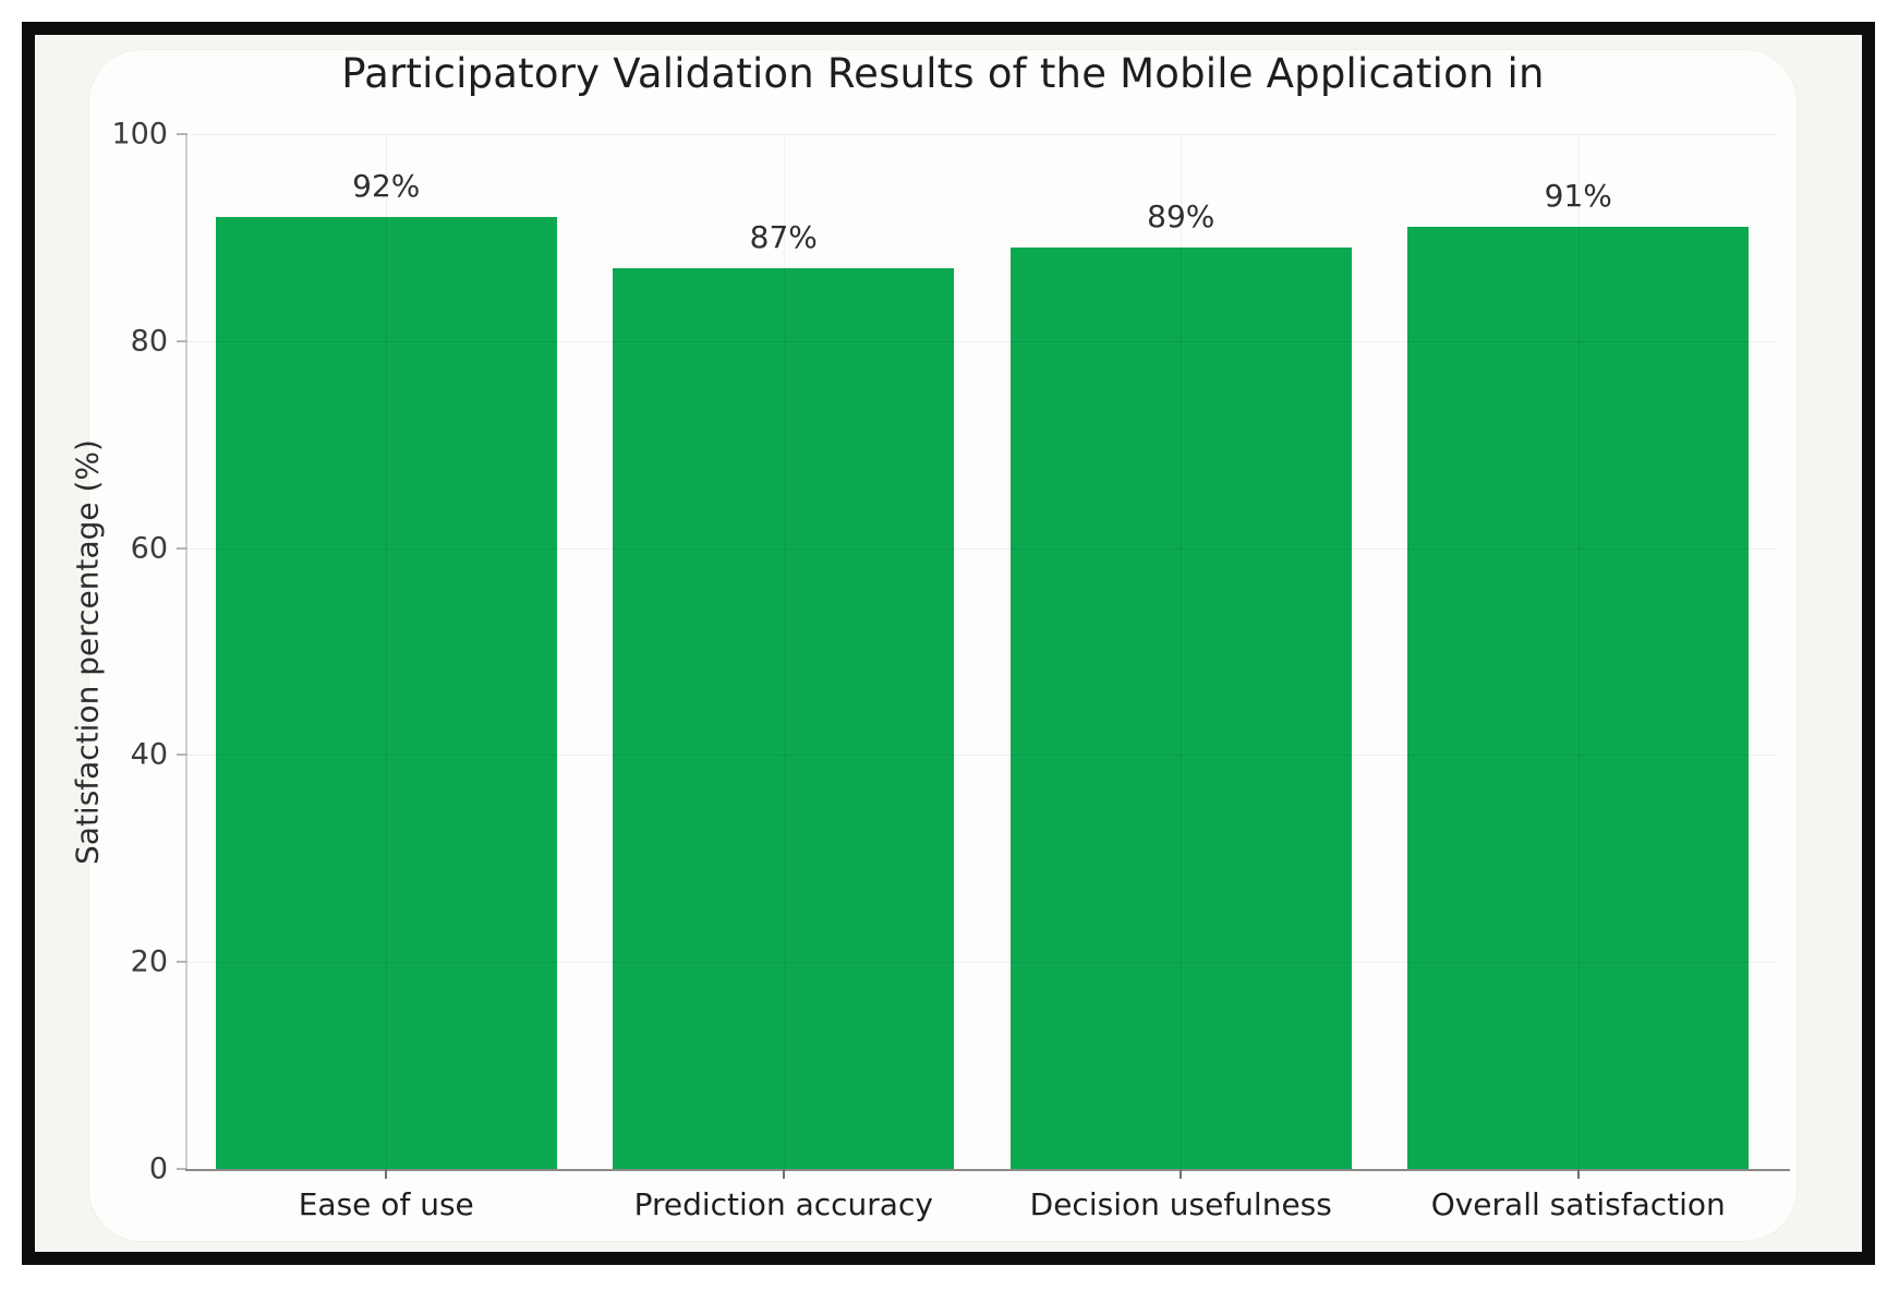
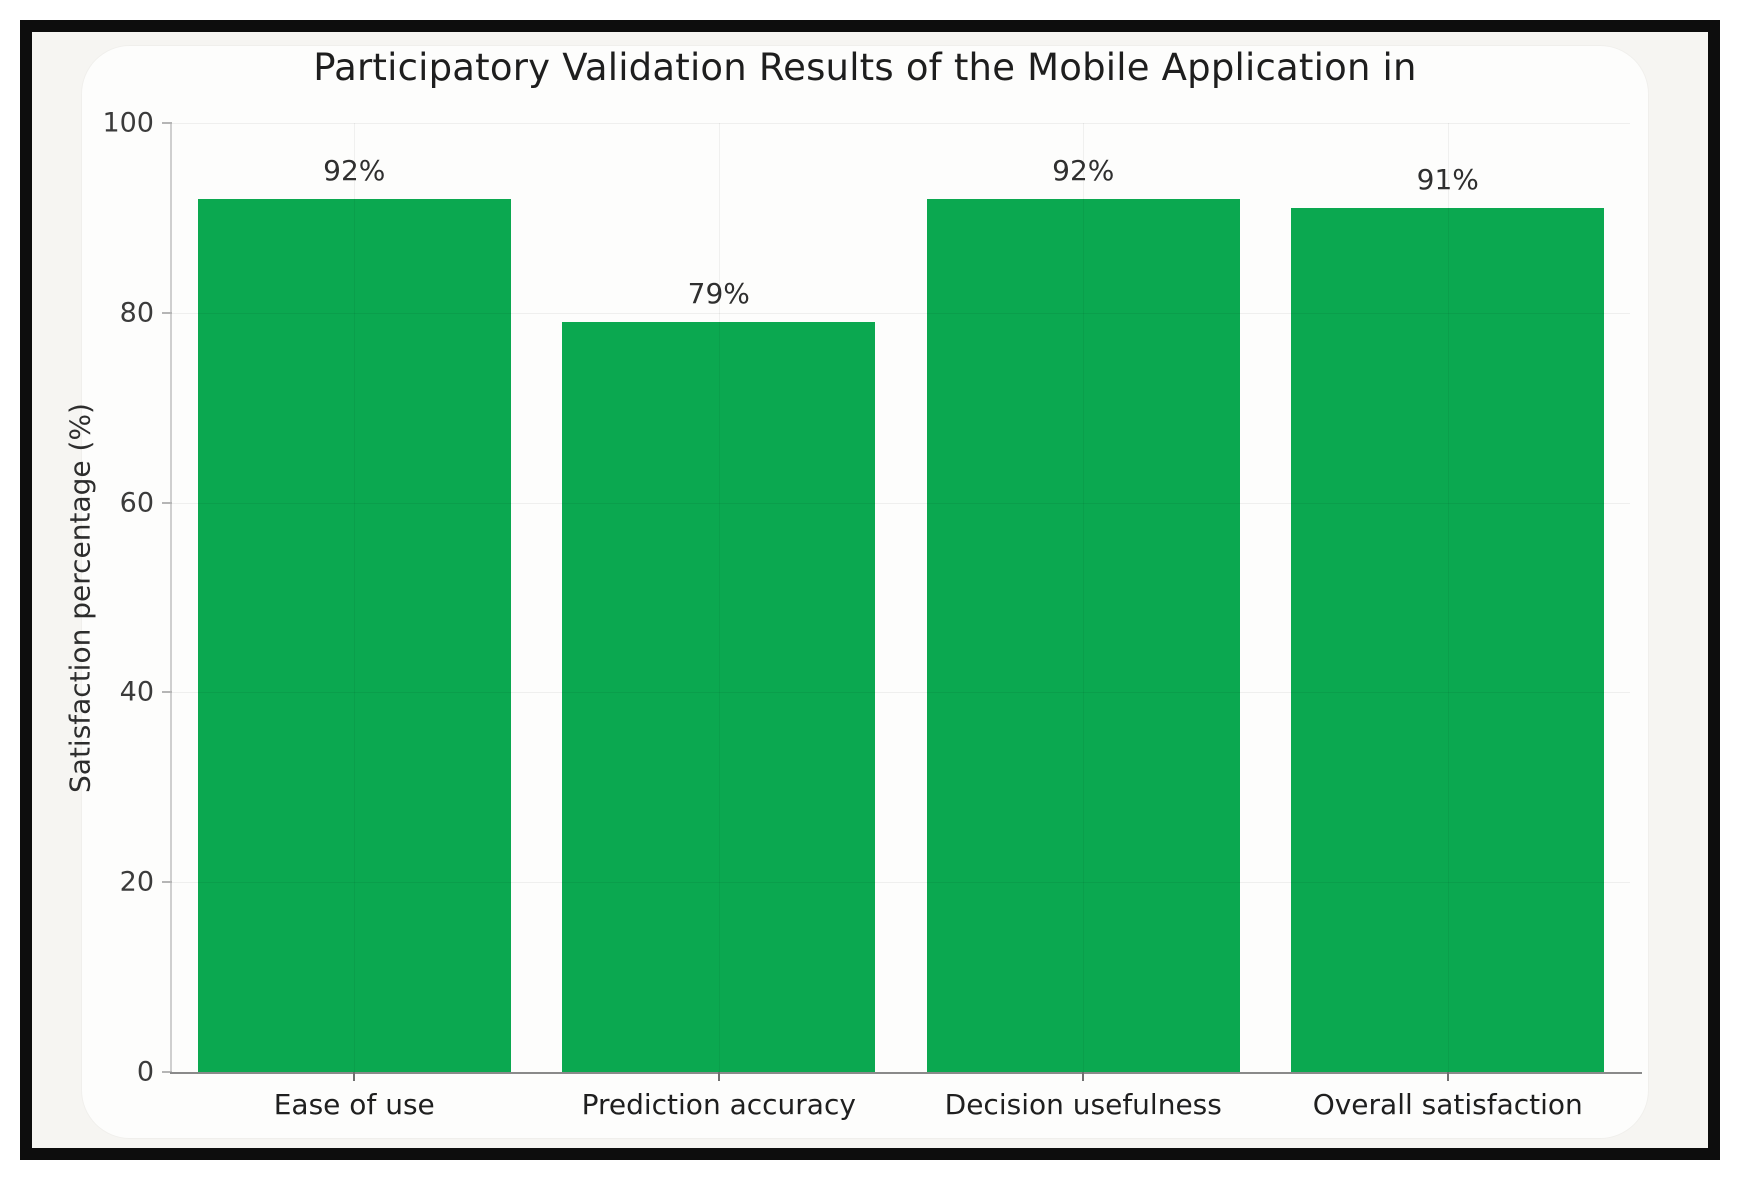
Prediction accuracy: 87% -> 79%
Decision usefulness: 89% -> 92%
